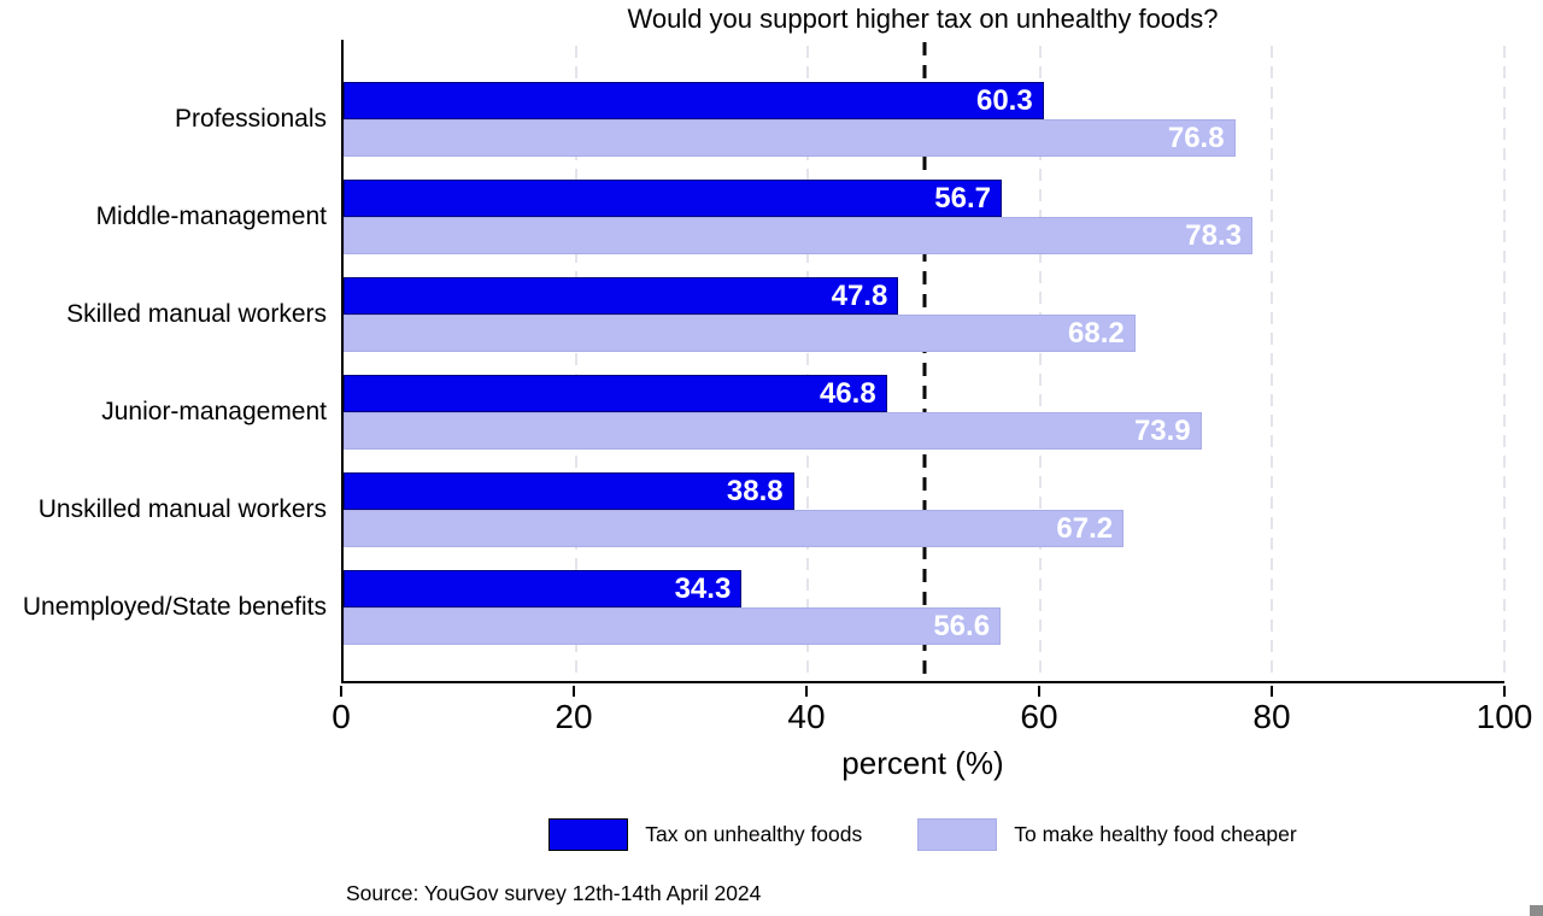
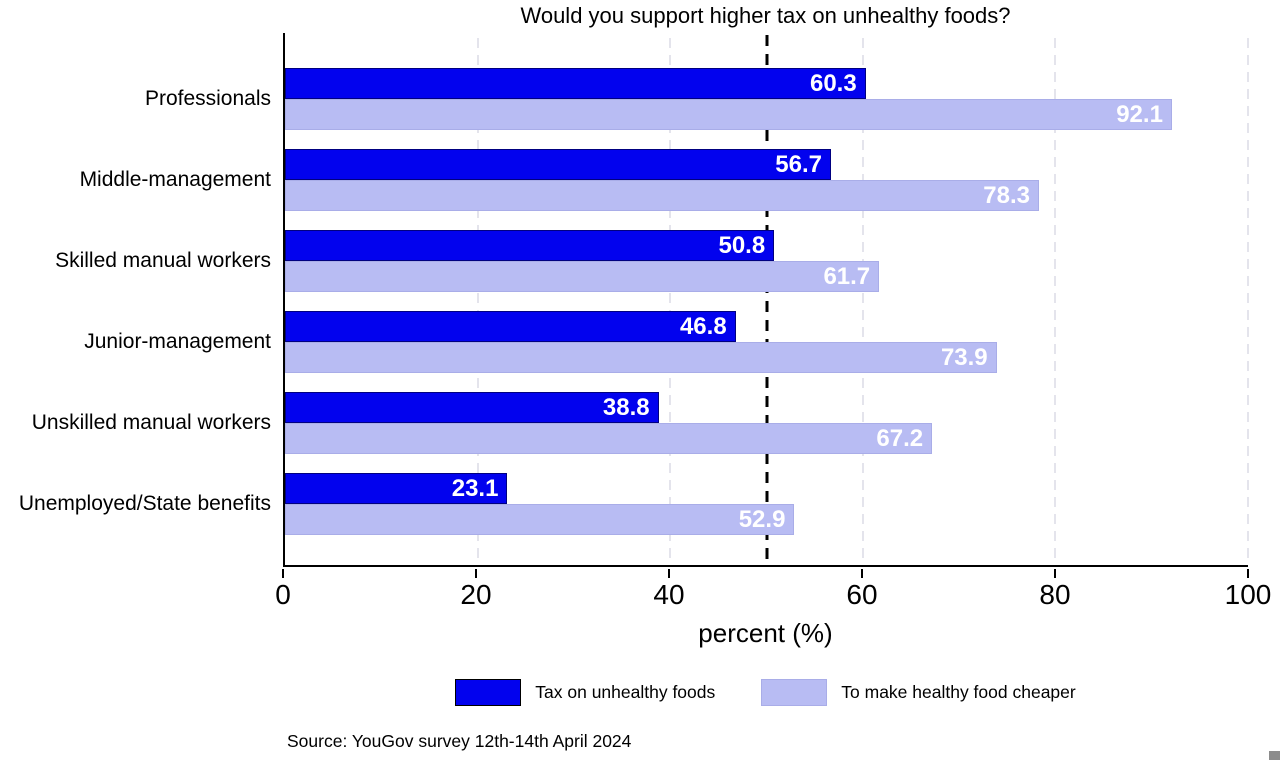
To make healthy food cheaper/Professionals: 76.8 -> 92.1
Tax on unhealthy foods/Skilled manual workers: 47.8 -> 50.8
To make healthy food cheaper/Skilled manual workers: 68.2 -> 61.7
Tax on unhealthy foods/Unemployed/State benefits: 34.3 -> 23.1
To make healthy food cheaper/Unemployed/State benefits: 56.6 -> 52.9
